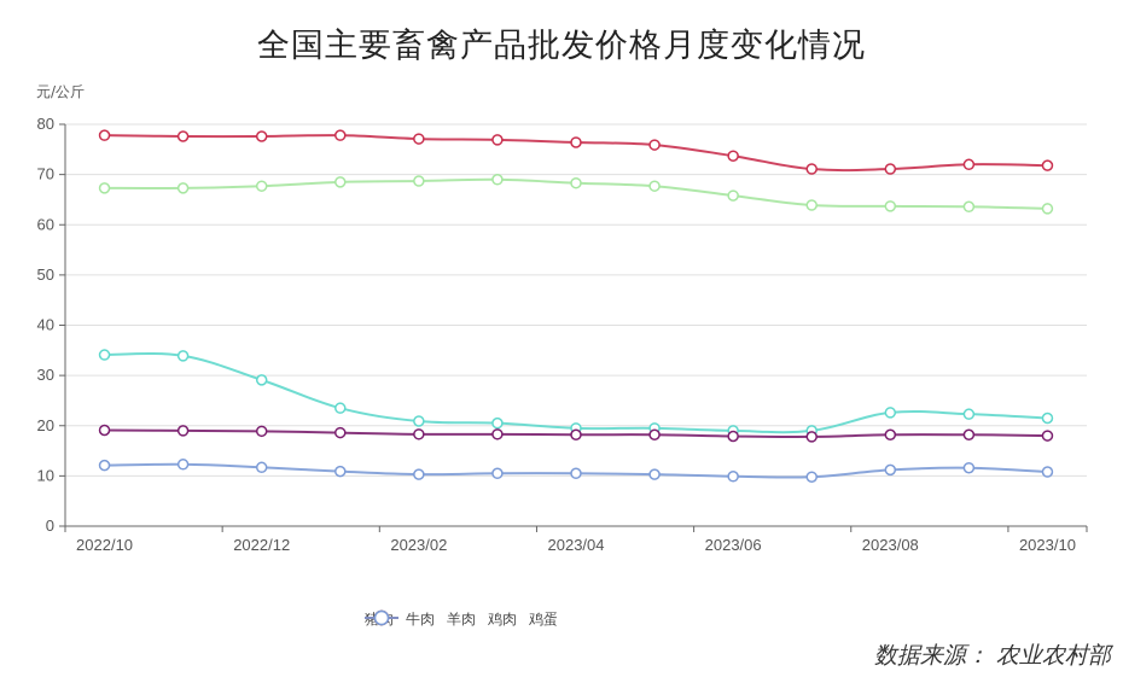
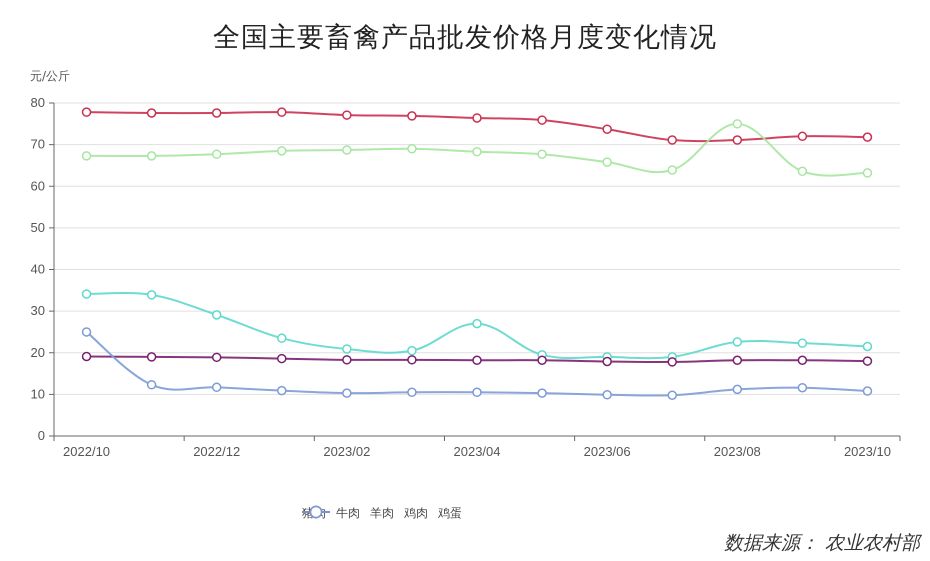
鸡蛋/2022/10: 12 -> 25
猪肉/2023/04: 20 -> 27
羊肉/2023/08: 64 -> 75
